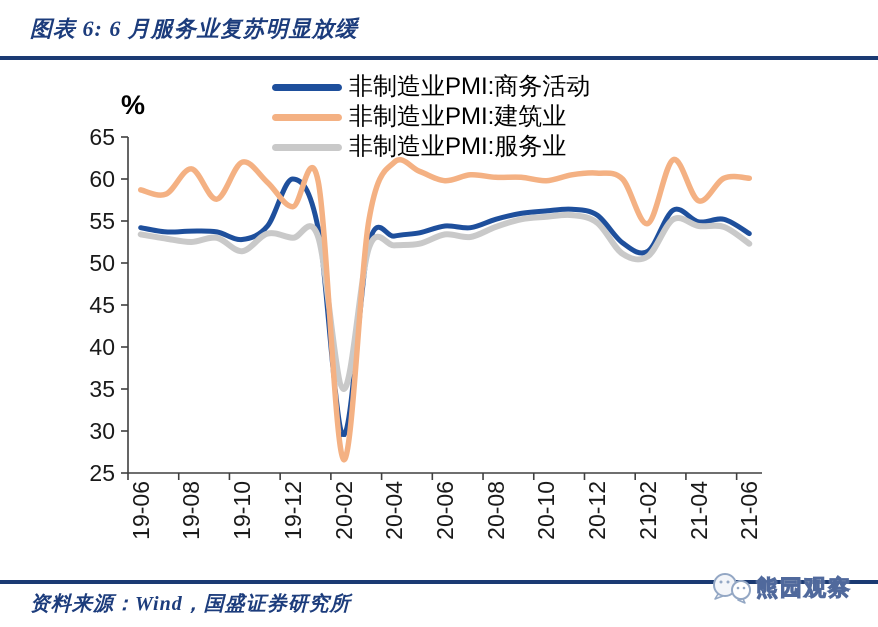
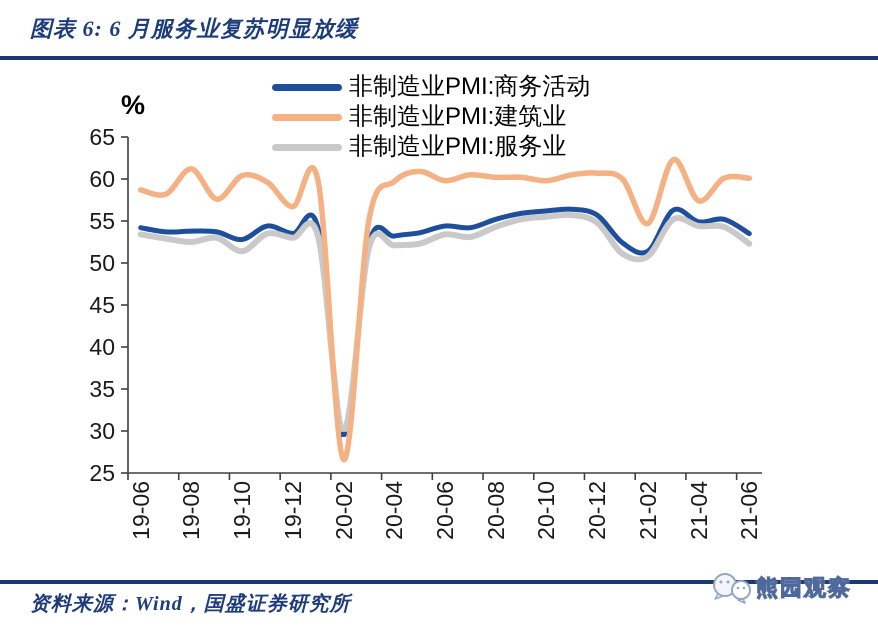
非制造业PMI:建筑业/19-10: 62 -> 60
非制造业PMI:商务活动/19-12: 60 -> 54
非制造业PMI:服务业/20-02: 35 -> 30
非制造业PMI:建筑业/20-04: 62 -> 60
